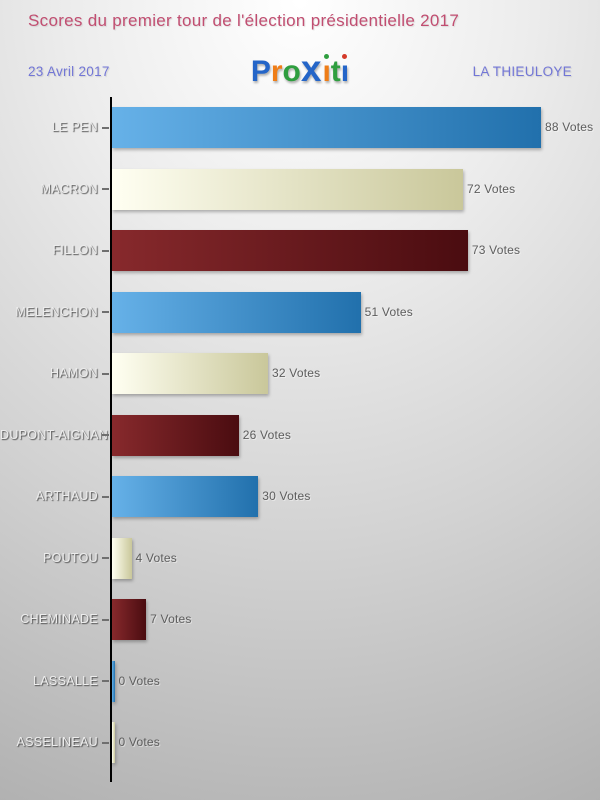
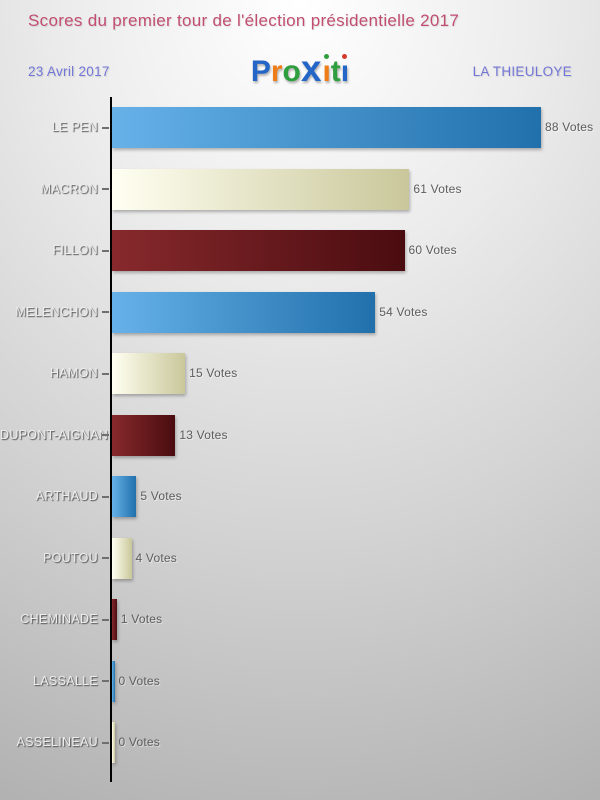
MACRON: 72 -> 61
FILLON: 73 -> 60
MELENCHON: 51 -> 54
HAMON: 32 -> 15
DUPONT-AIGNAN: 26 -> 13
ARTHAUD: 30 -> 5
CHEMINADE: 7 -> 1
